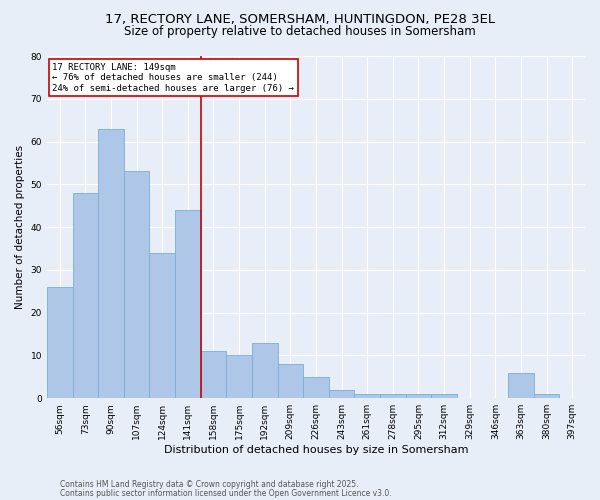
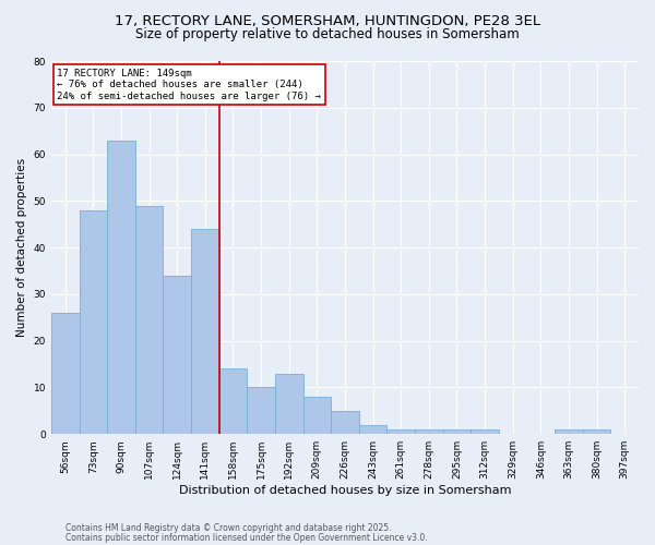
107sqm: 53 -> 49
158sqm: 11 -> 14
363sqm: 6 -> 1
